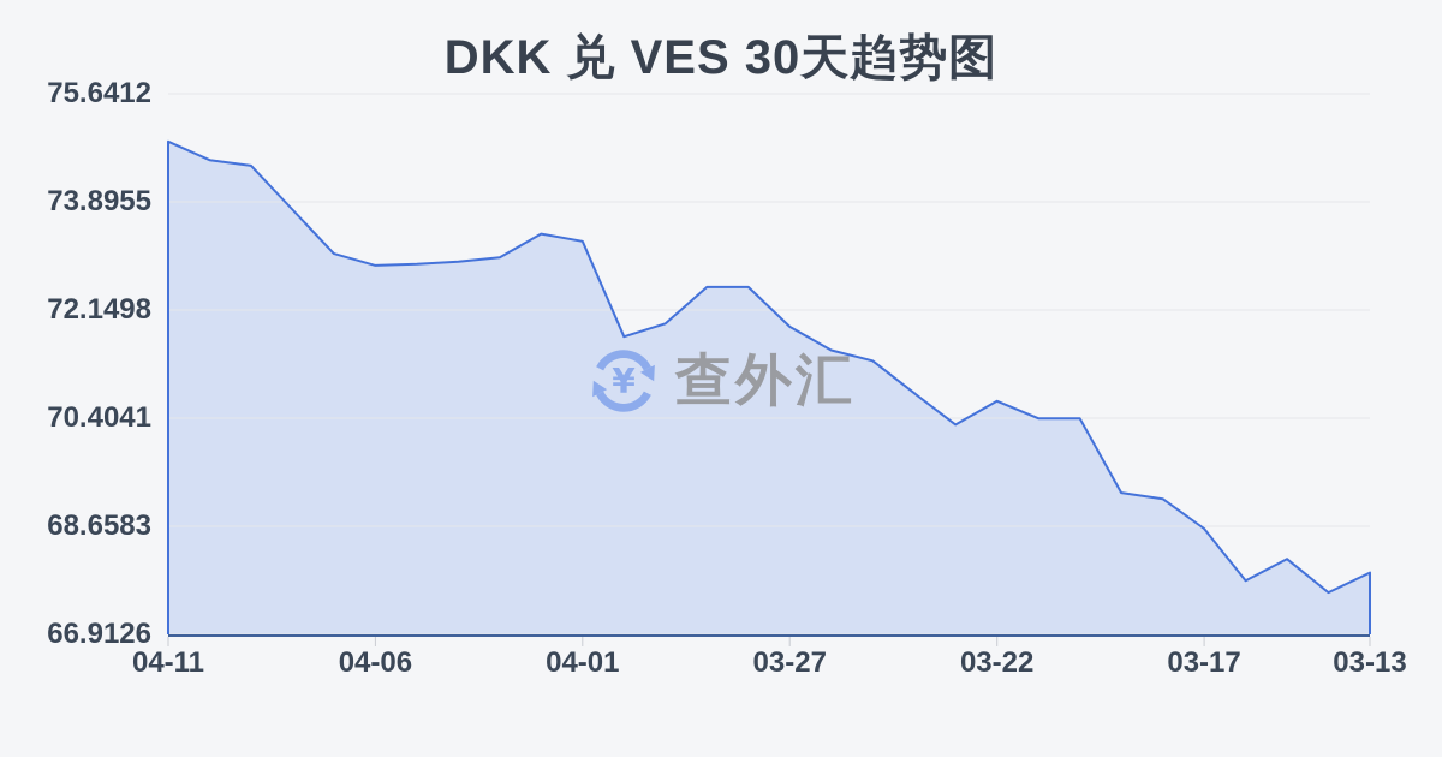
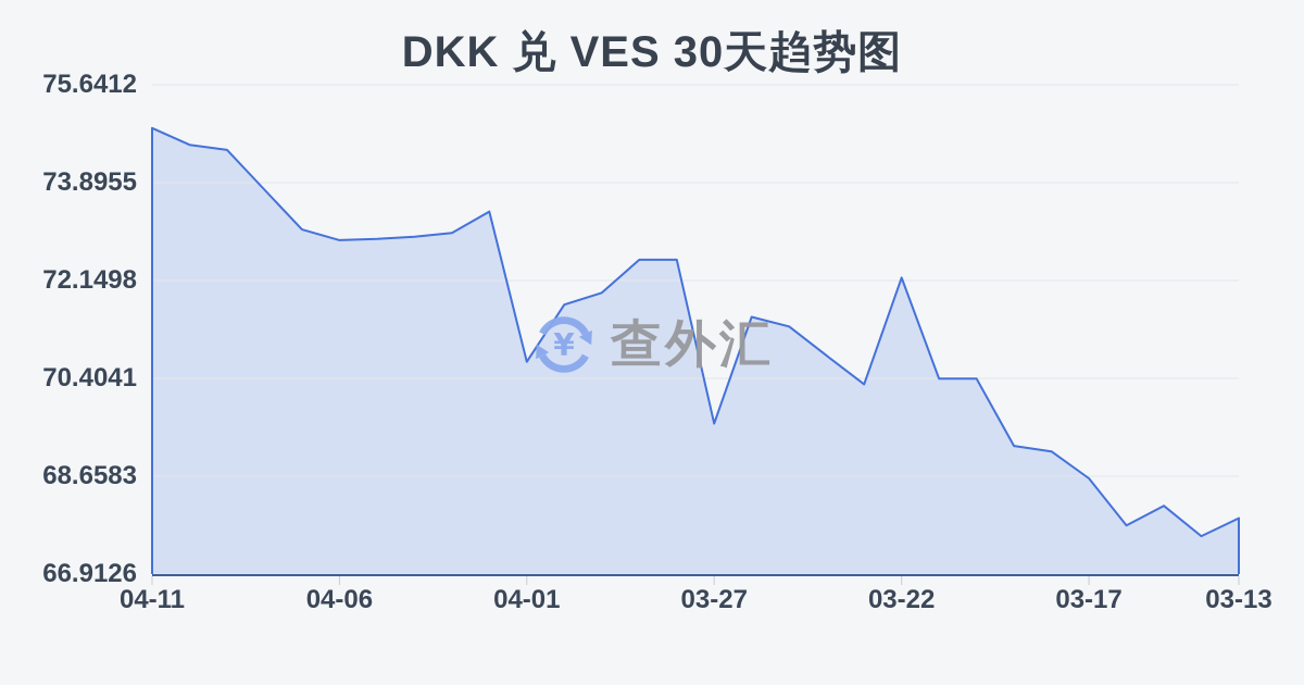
04-01: 73.3 -> 70.7
03-27: 71.9 -> 69.6
03-22: 70.7 -> 72.2
